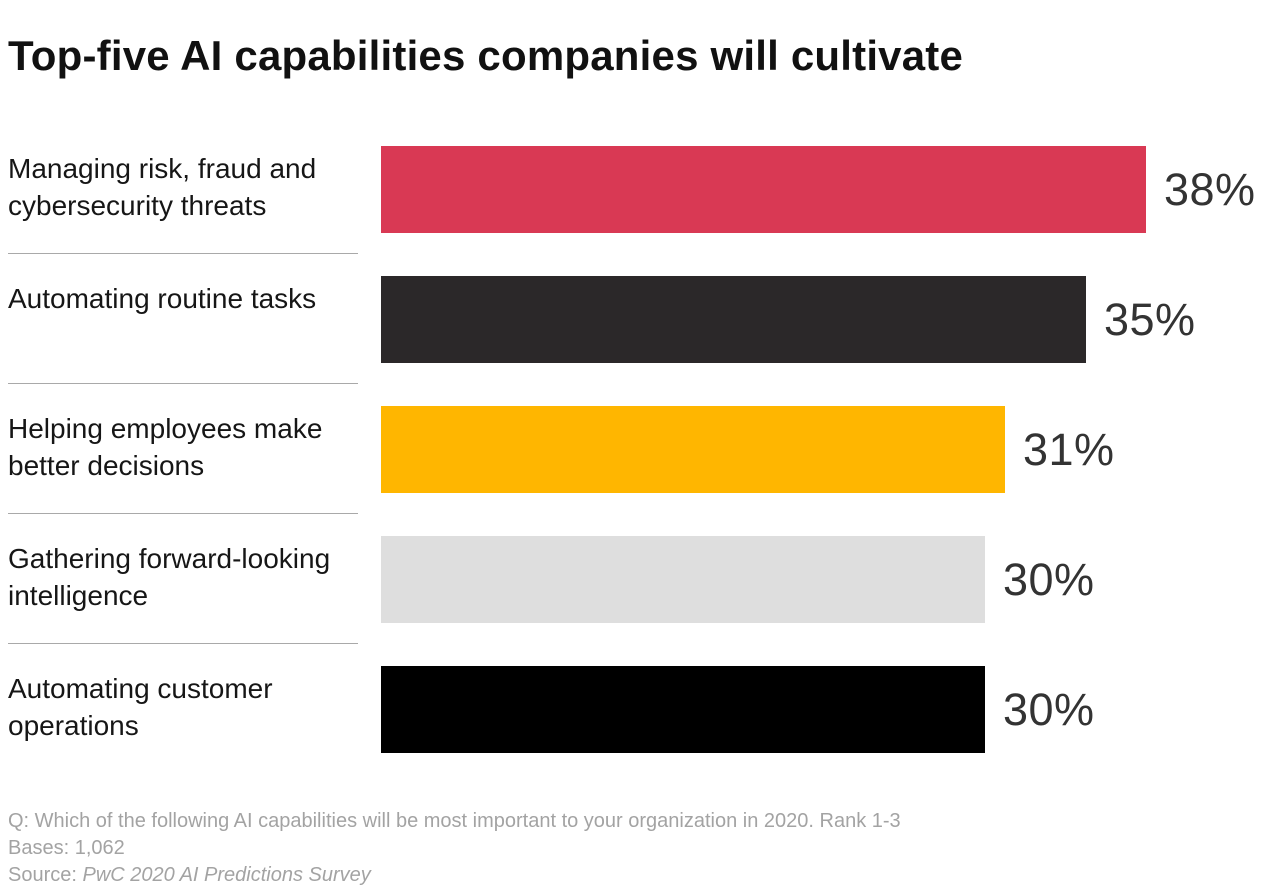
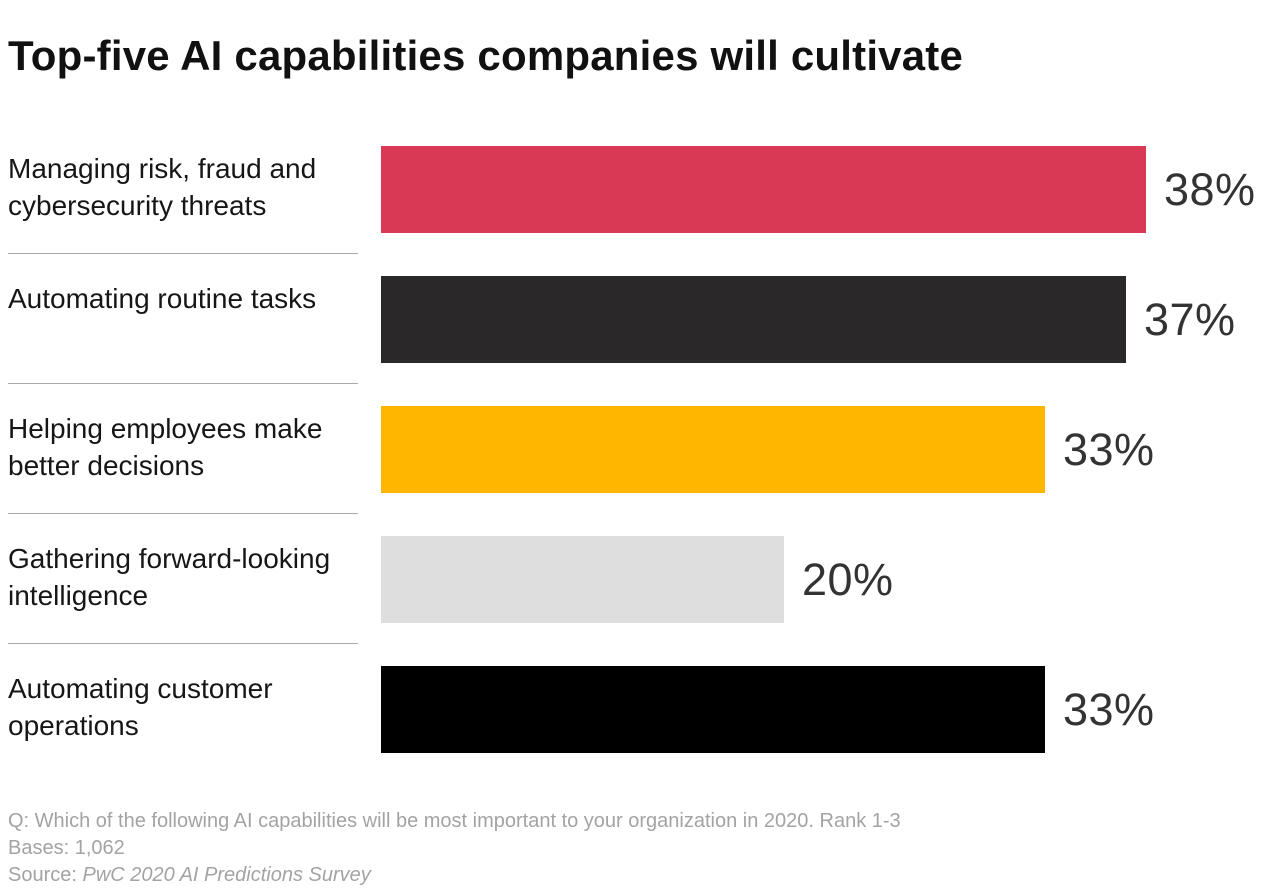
Automating routine tasks: 35% -> 37%
Helping employees make better decisions: 31% -> 33%
Gathering forward-looking intelligence: 30% -> 20%
Automating customer operations: 30% -> 33%
